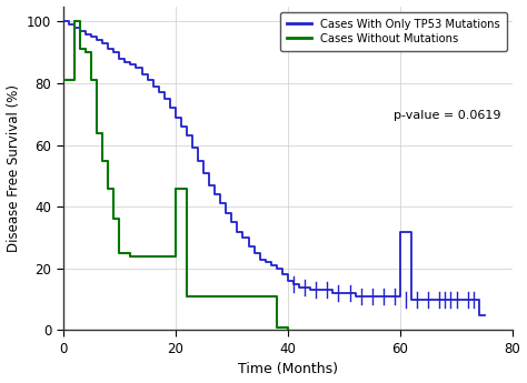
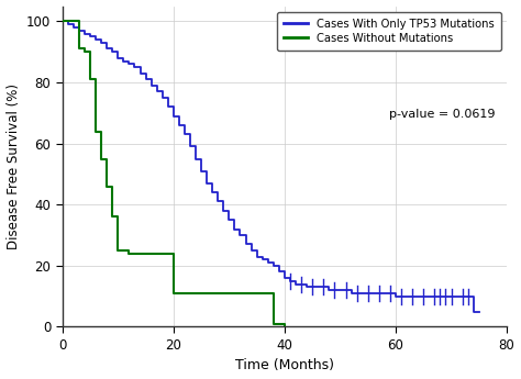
Cases Without Mutations/0: 81 -> 100
Cases Without Mutations/20: 46 -> 11
Cases With Only TP53 Mutations/60: 32 -> 10
